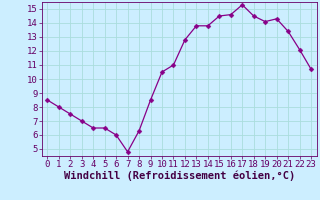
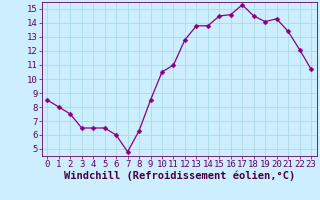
3: 7.0 -> 6.5
